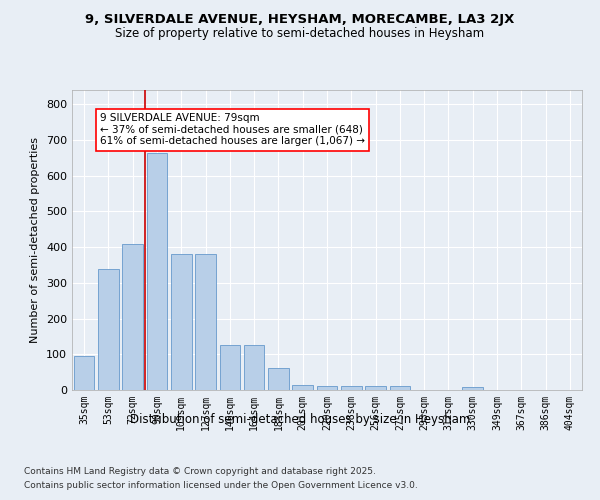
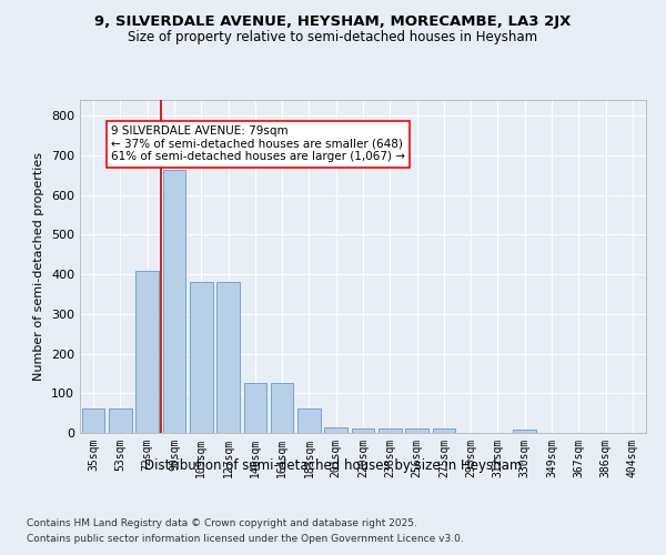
35sqm: 95 -> 63
53sqm: 340 -> 63
